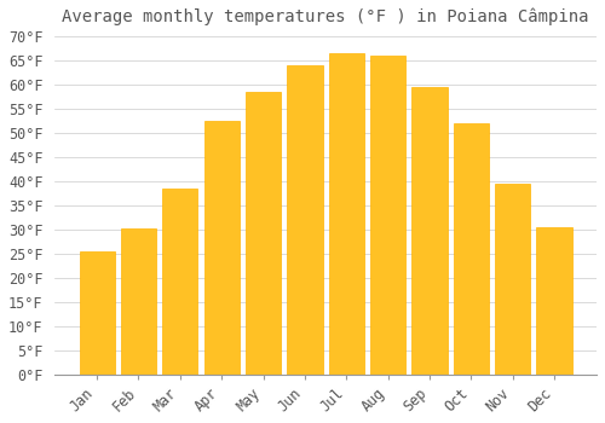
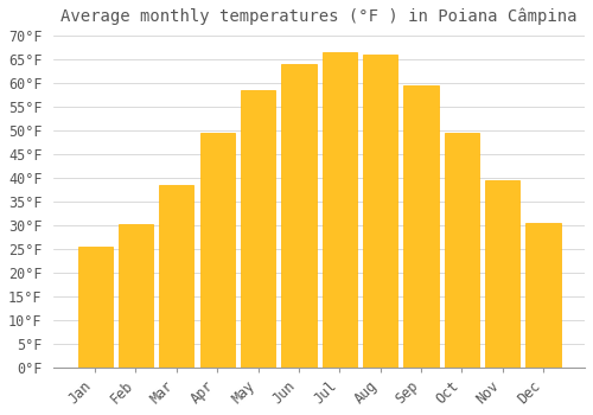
Apr: 52.5°F -> 49.5°F
Oct: 52.0°F -> 49.5°F
